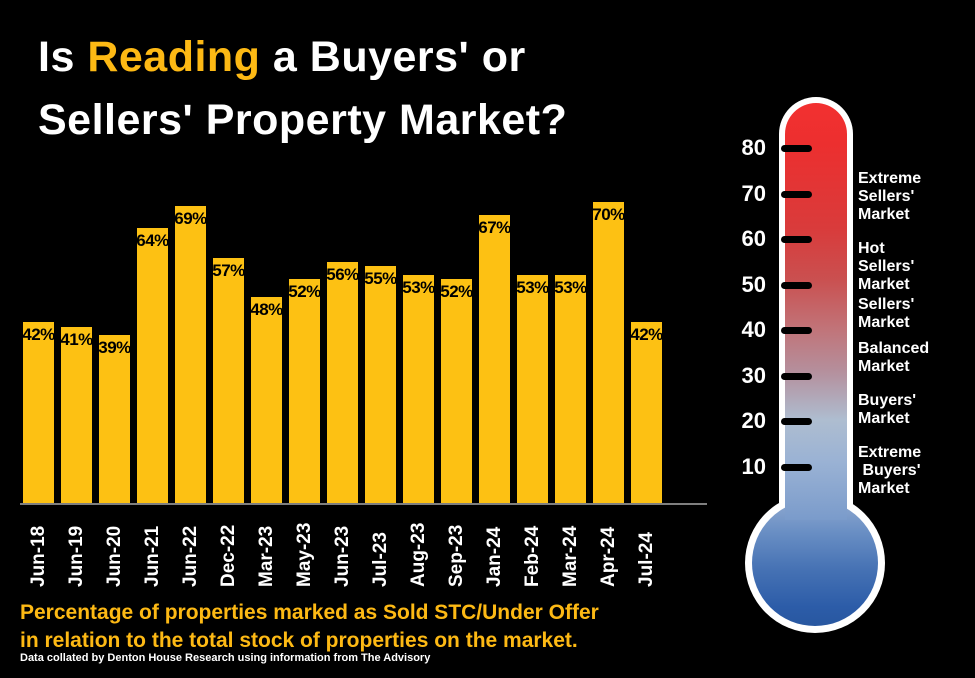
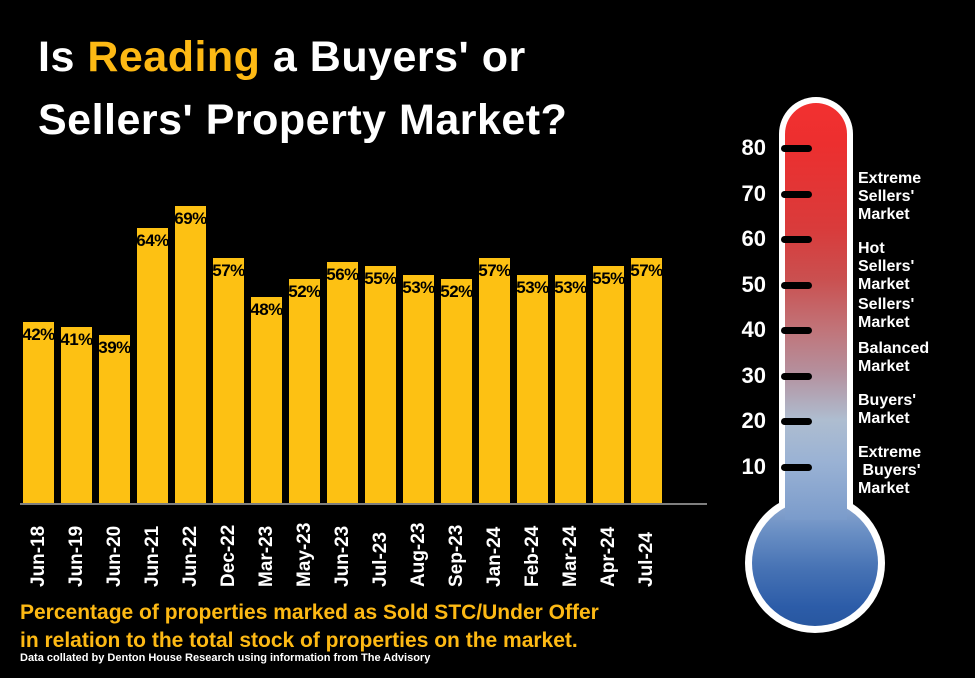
Jan-24: 67% -> 57%
Apr-24: 70% -> 55%
Jul-24: 42% -> 57%
